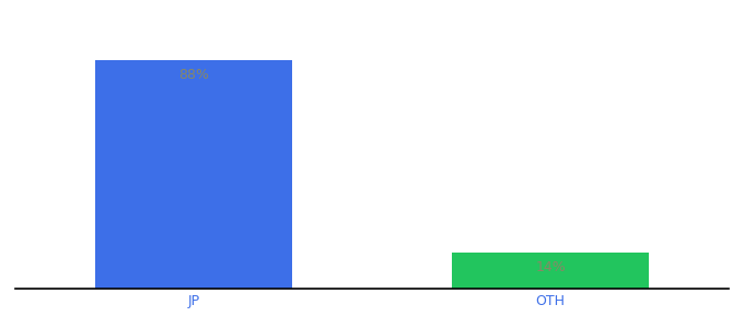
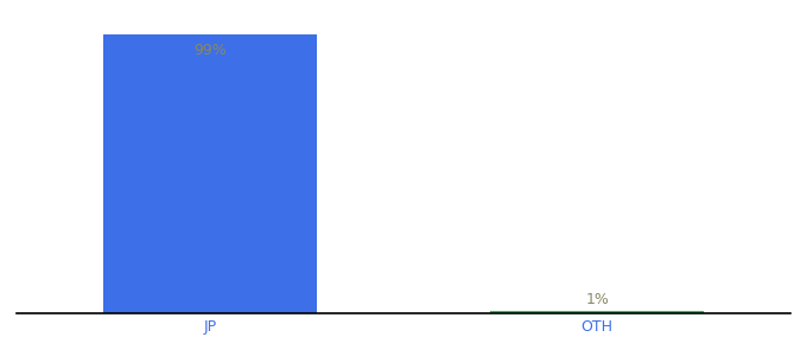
JP: 88% -> 99%
OTH: 14% -> 1%
